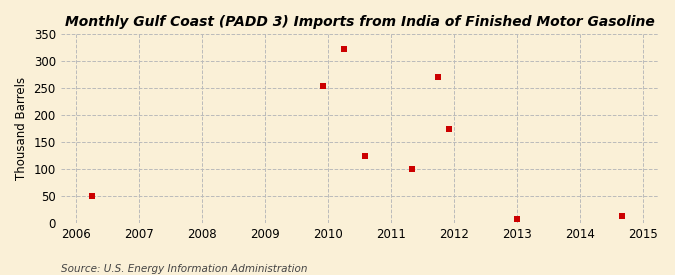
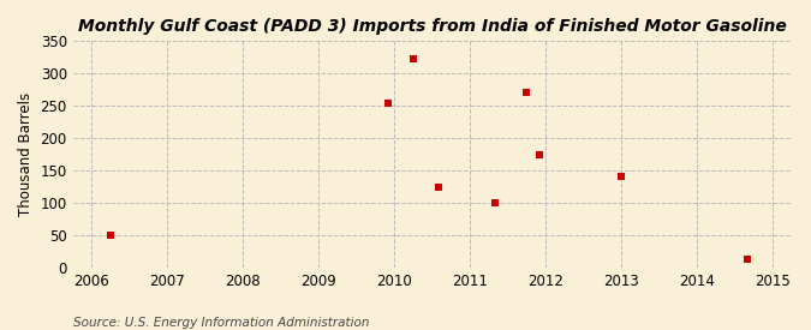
2013: 8 -> 140
